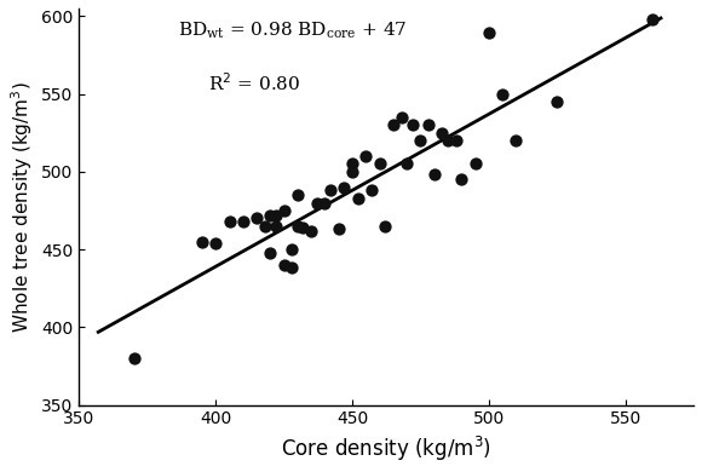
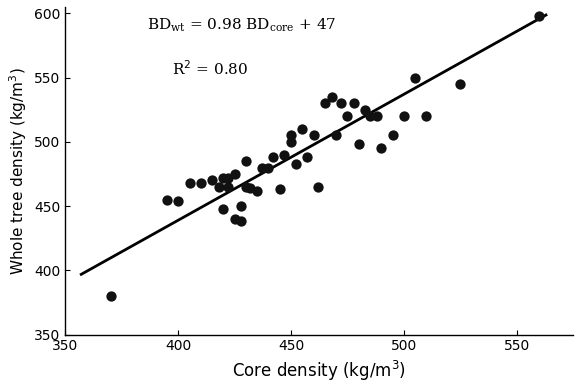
500: 589 -> 520
